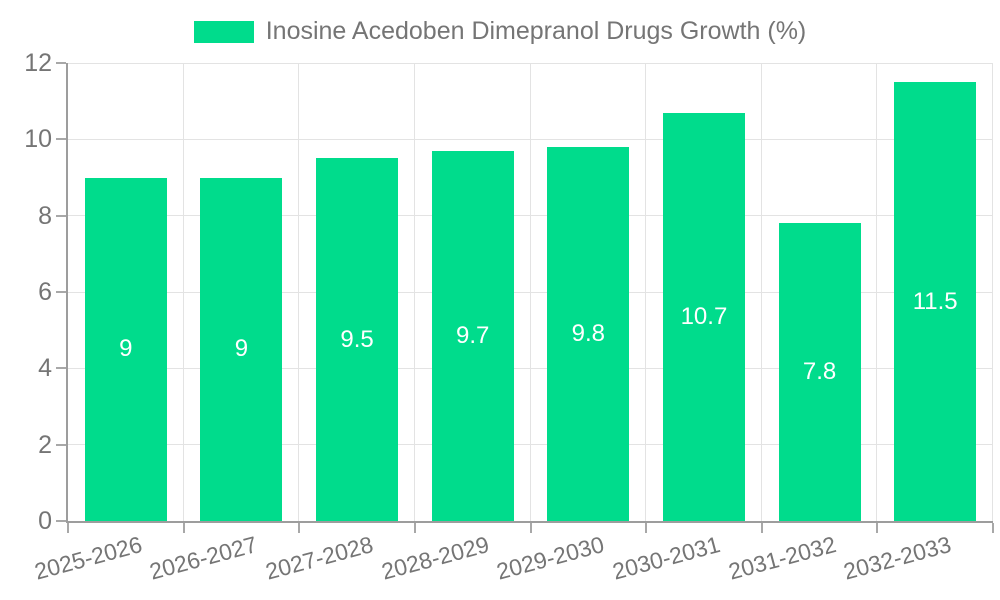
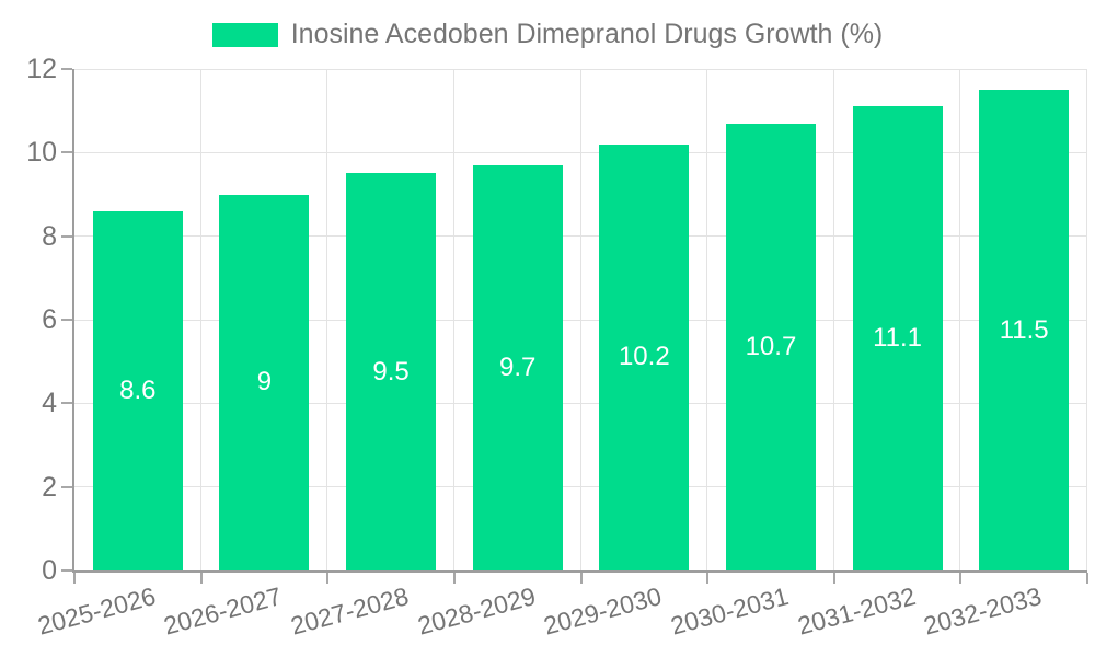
2025-2026: 9 -> 8.6
2029-2030: 9.8 -> 10.2
2031-2032: 7.8 -> 11.1
